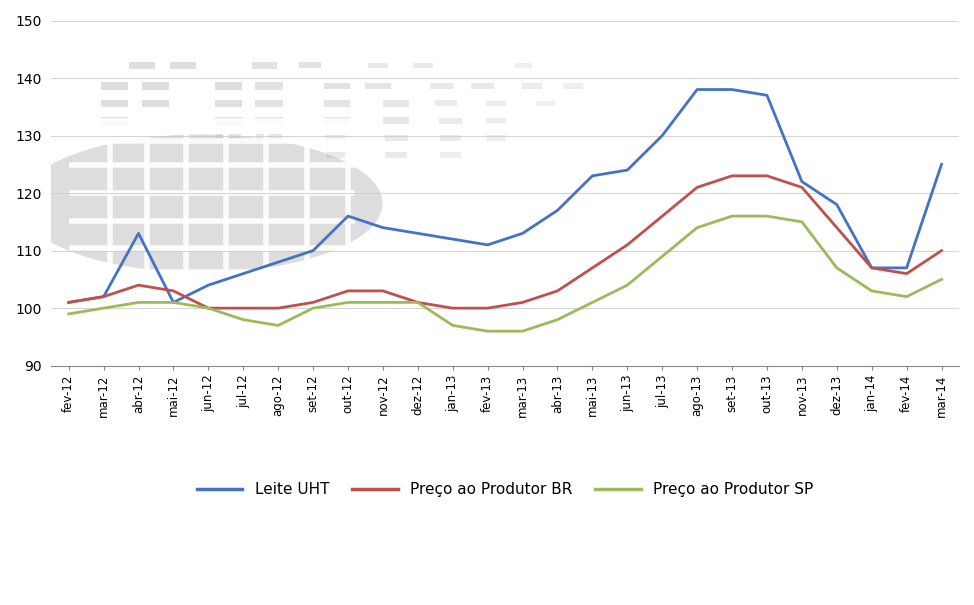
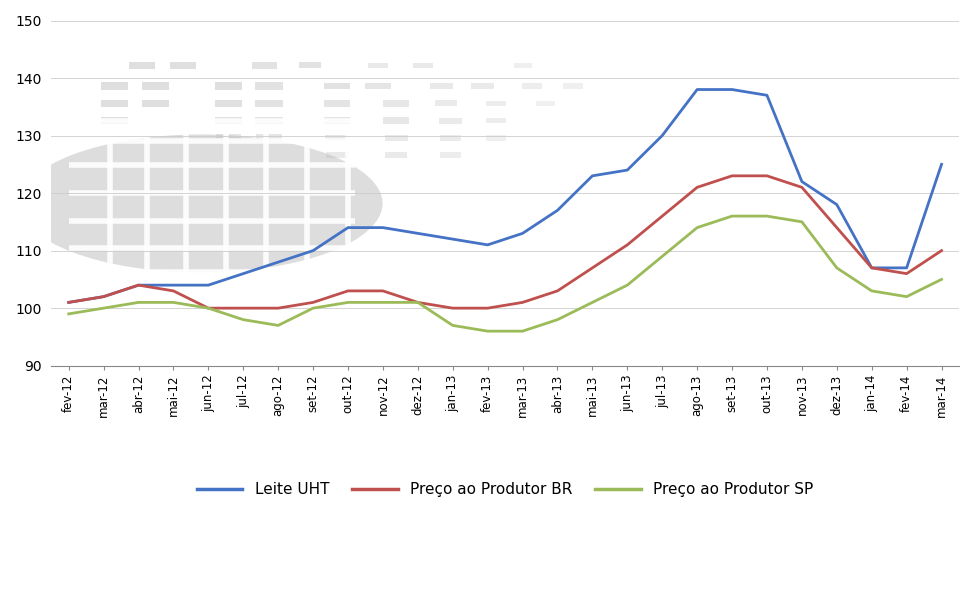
Leite UHT/abr-12: 113 -> 104
Leite UHT/mai-12: 101 -> 104
Leite UHT/out-12: 116 -> 114
